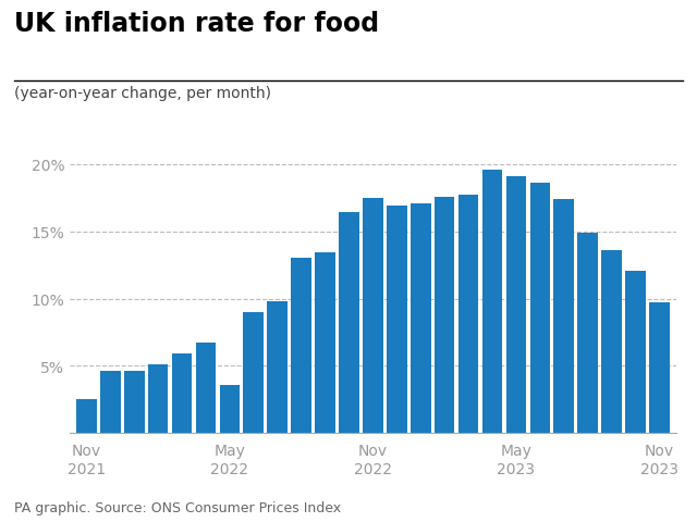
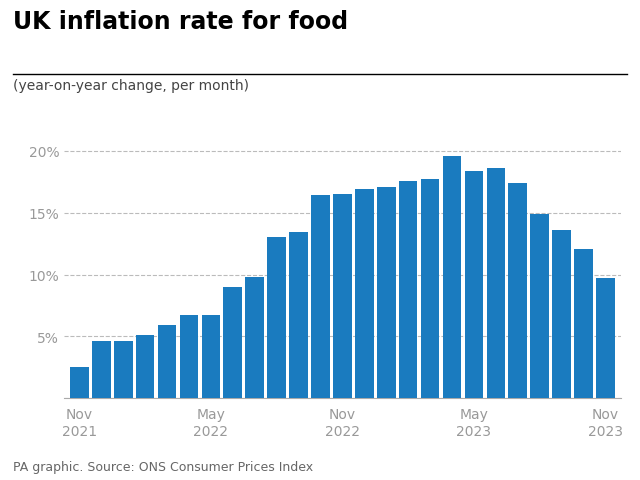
May 2022: 3.6% -> 6.7%
Nov 2022: 17.5% -> 16.5%
May 2023: 19.1% -> 18.4%
